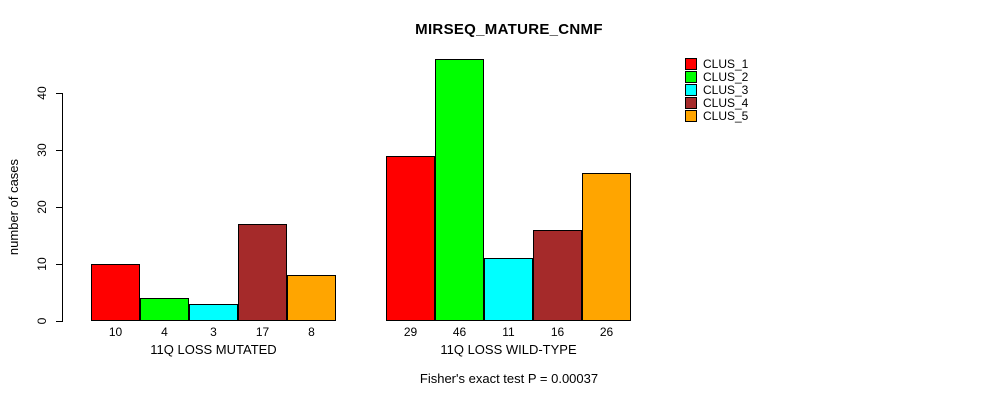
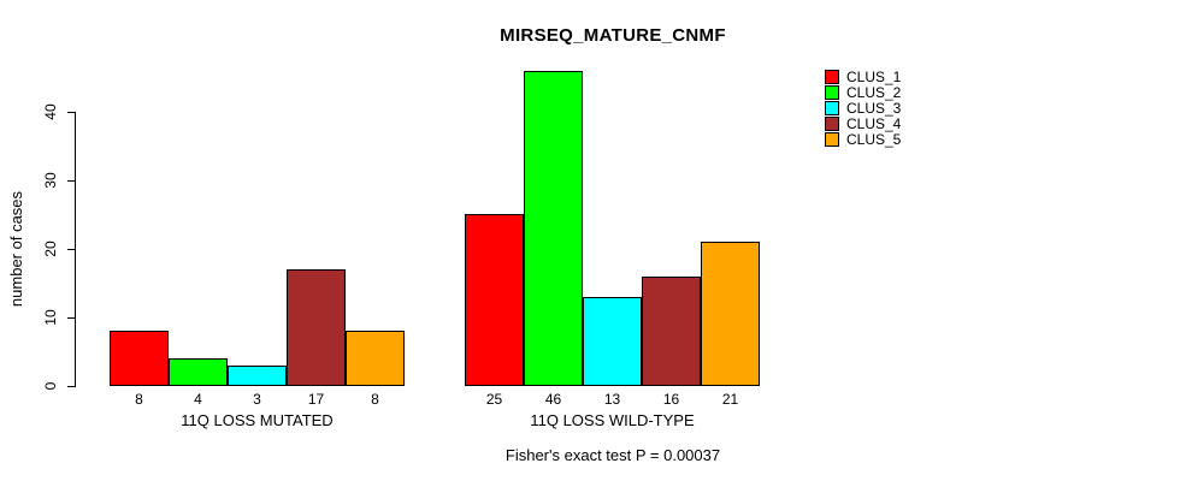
CLUS_1/11Q LOSS MUTATED: 10 -> 8
CLUS_1/11Q LOSS WILD-TYPE: 29 -> 25
CLUS_3/11Q LOSS WILD-TYPE: 11 -> 13
CLUS_5/11Q LOSS WILD-TYPE: 26 -> 21
